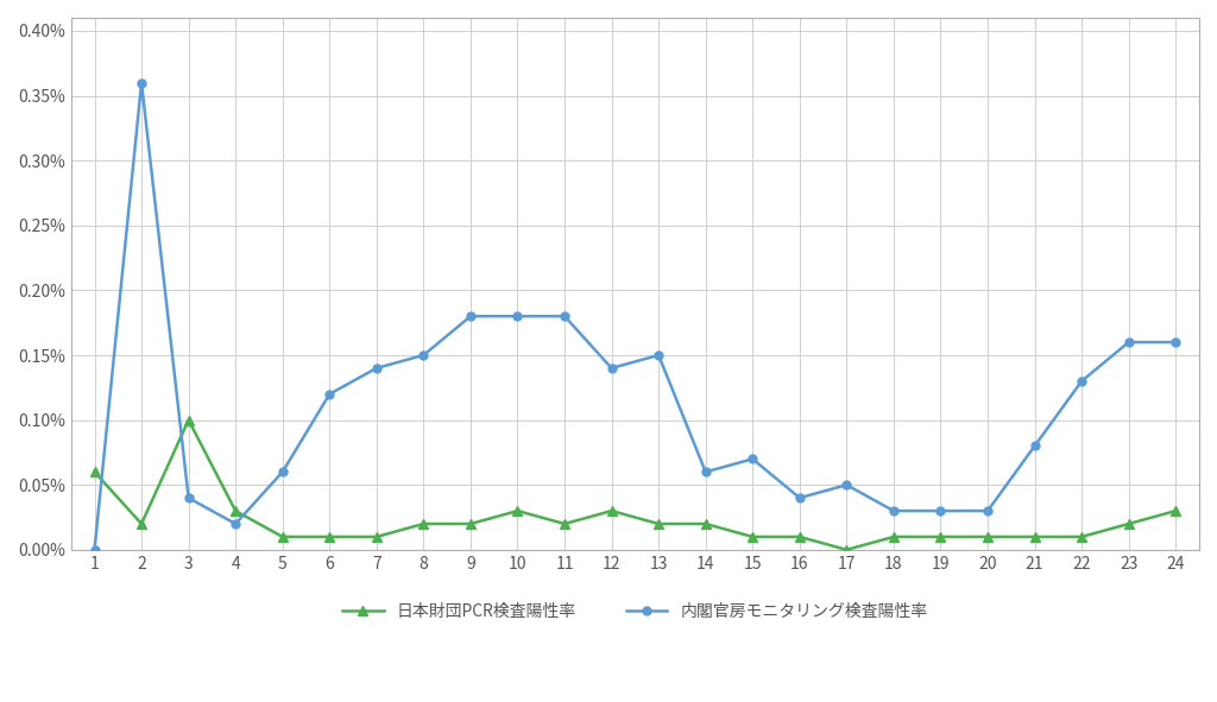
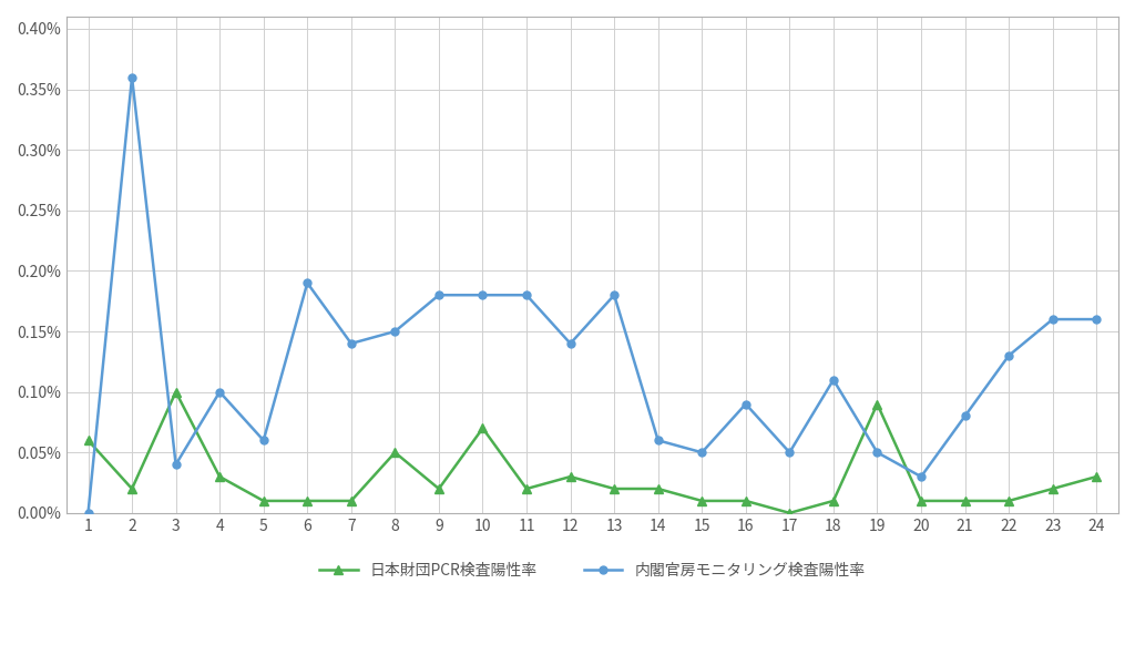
内閣官房モニタリング検査陽性率/4: 0.02% -> 0.10%
内閣官房モニタリング検査陽性率/6: 0.12% -> 0.19%
日本財団PCR検査陽性率/8: 0.02% -> 0.05%
日本財団PCR検査陽性率/10: 0.03% -> 0.07%
内閣官房モニタリング検査陽性率/13: 0.15% -> 0.18%
内閣官房モニタリング検査陽性率/15: 0.07% -> 0.05%
内閣官房モニタリング検査陽性率/16: 0.04% -> 0.09%
内閣官房モニタリング検査陽性率/18: 0.03% -> 0.11%
日本財団PCR検査陽性率/19: 0.01% -> 0.09%
内閣官房モニタリング検査陽性率/19: 0.03% -> 0.05%
